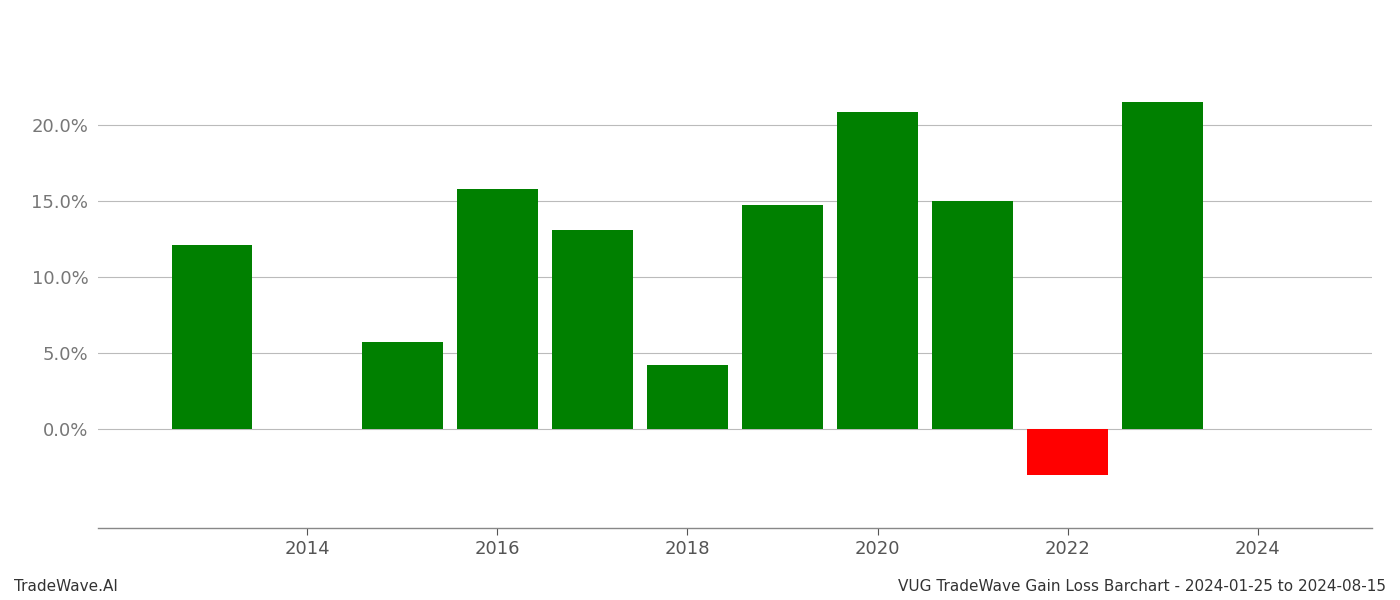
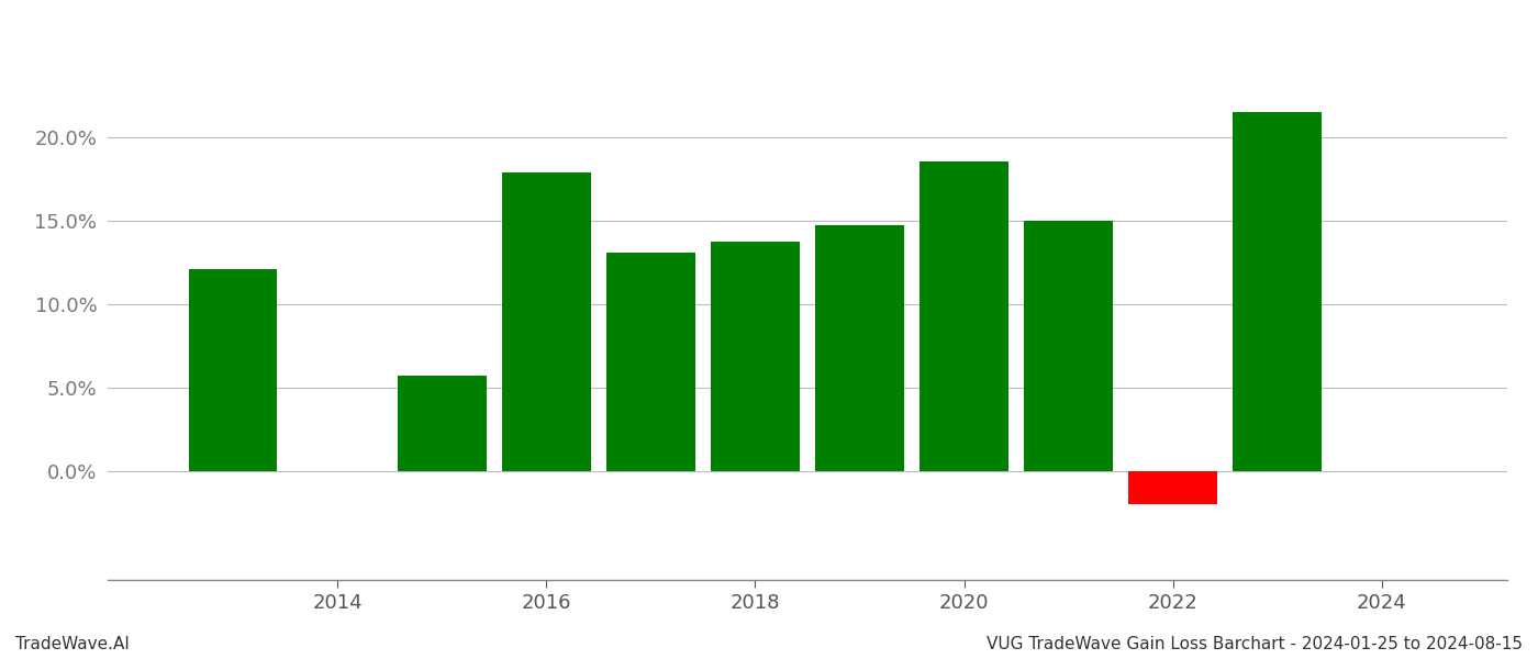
2016: 15.8% -> 17.9%
2018: 4.2% -> 13.7%
2020: 20.8% -> 18.5%
2022: -3.0% -> -2.0%
